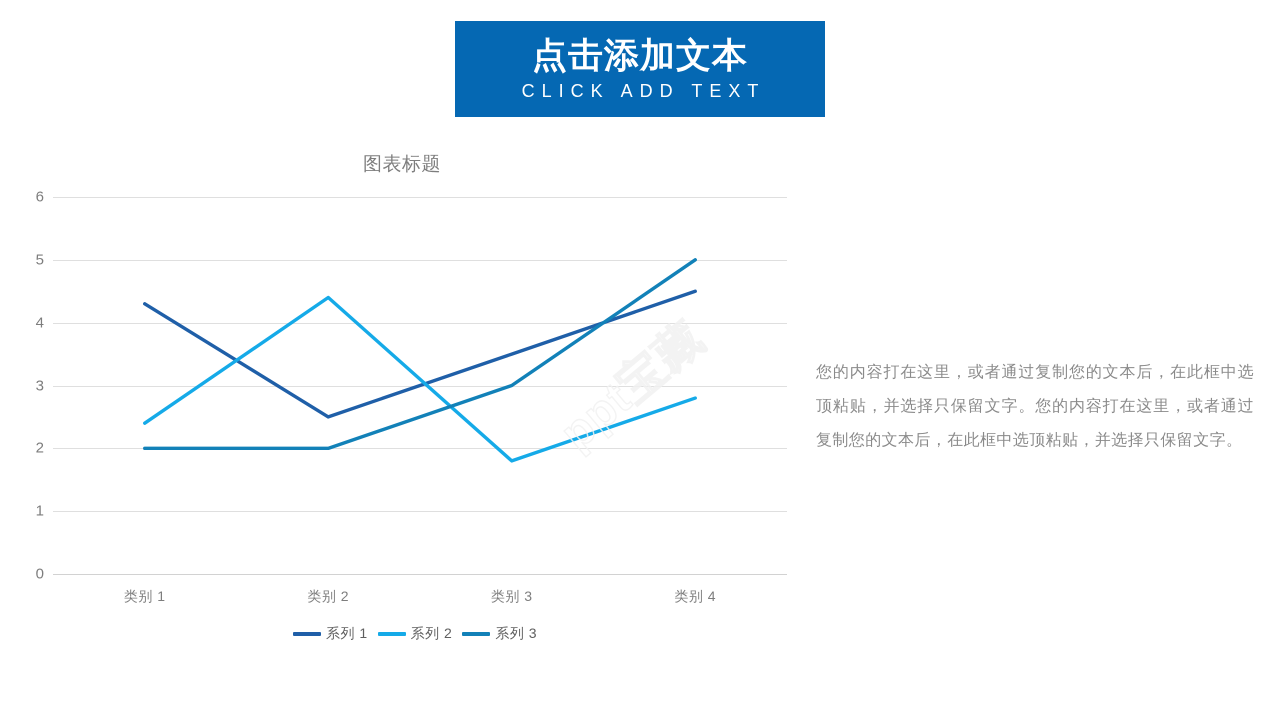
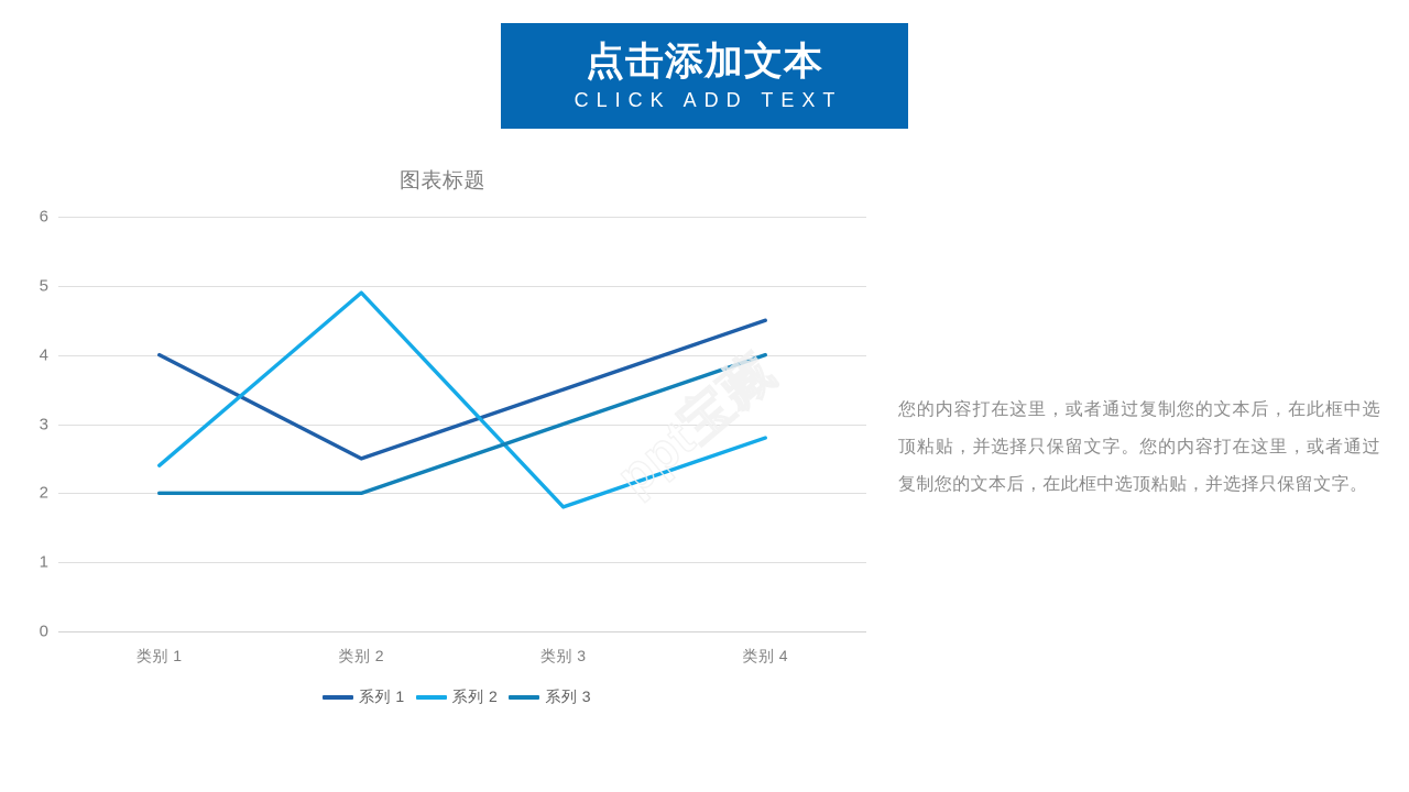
系列 1/类别 1: 4.3 -> 4.0
系列 2/类别 2: 4.4 -> 4.9
系列 3/类别 4: 5 -> 4
